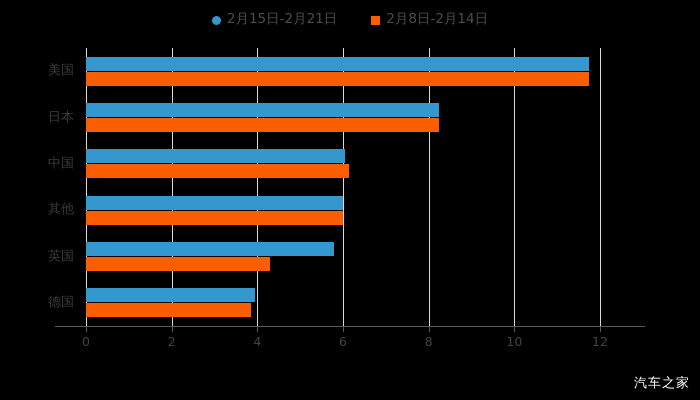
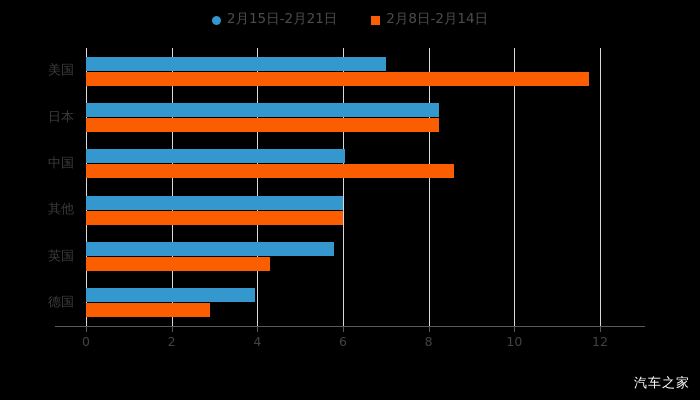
2月15日-2月21日/美国: 11.8 -> 7.0
2月8日-2月14日/中国: 6.2 -> 8.6
2月8日-2月14日/德国: 3.9 -> 2.9
